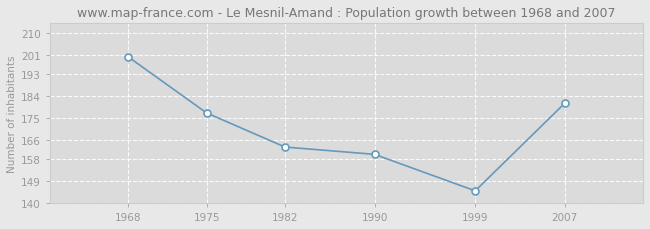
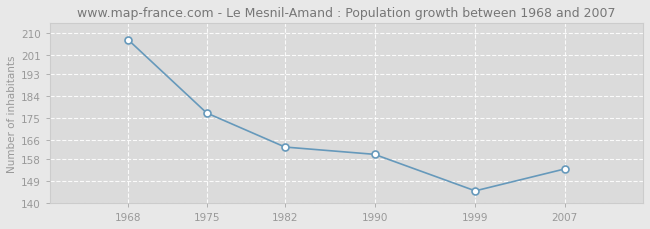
1968: 200 -> 207
2007: 181 -> 154
